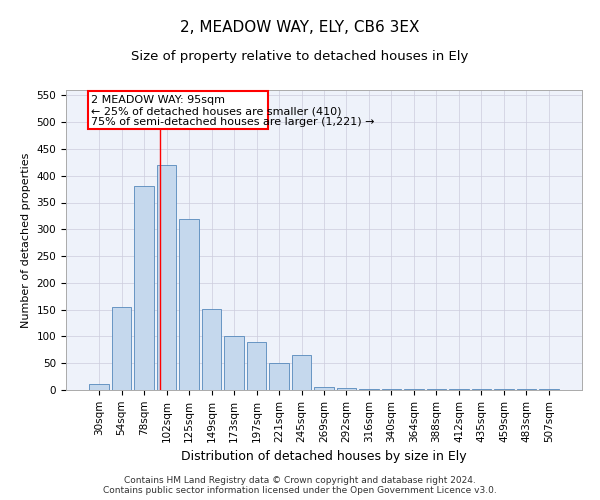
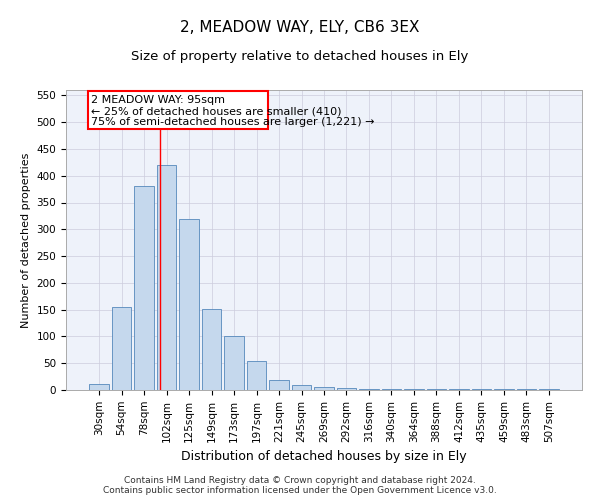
197sqm: 90 -> 55
221sqm: 50 -> 18
245sqm: 66 -> 10
